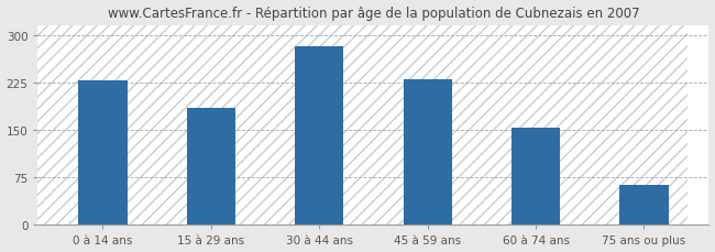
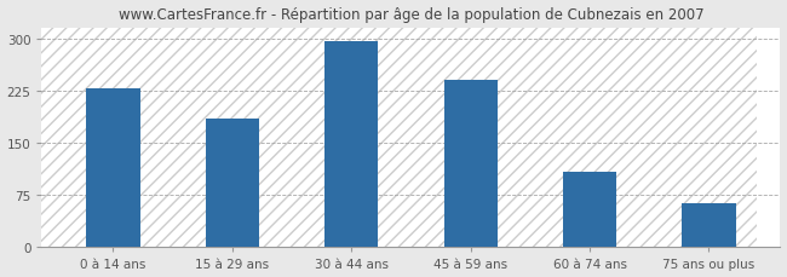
30 à 44 ans: 282 -> 296
45 à 59 ans: 230 -> 240
60 à 74 ans: 154 -> 108
